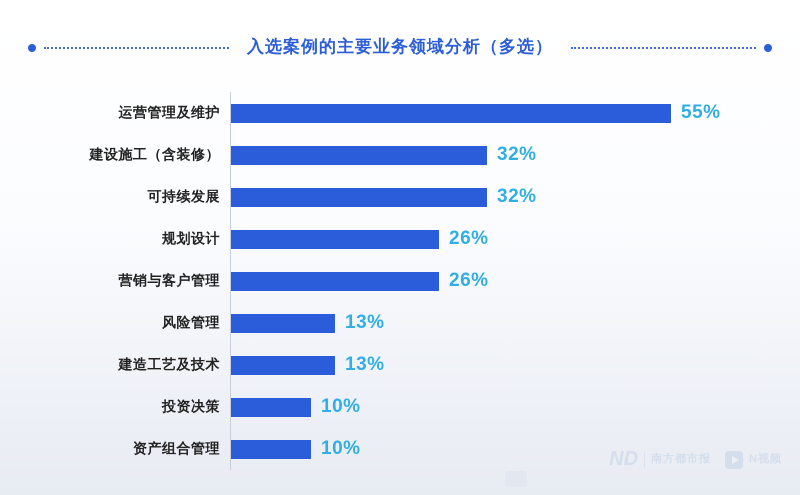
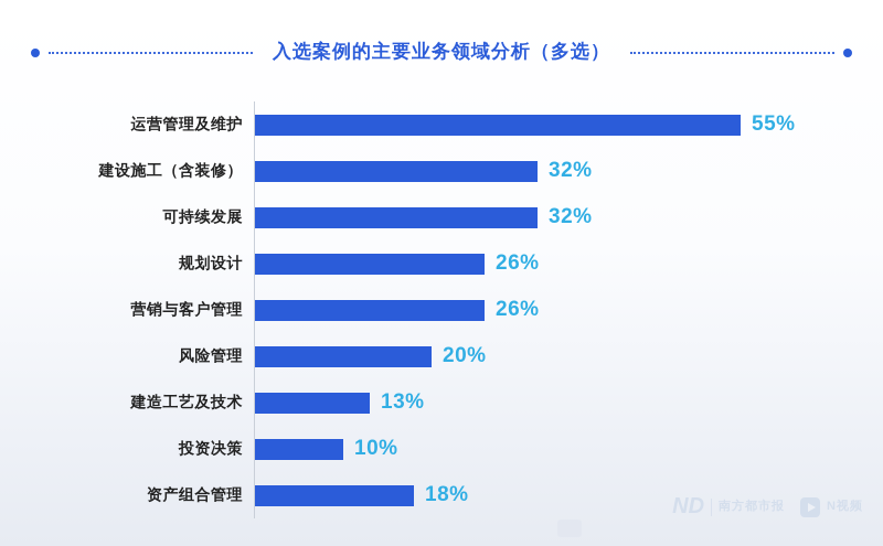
风险管理: 13% -> 20%
资产组合管理: 10% -> 18%
